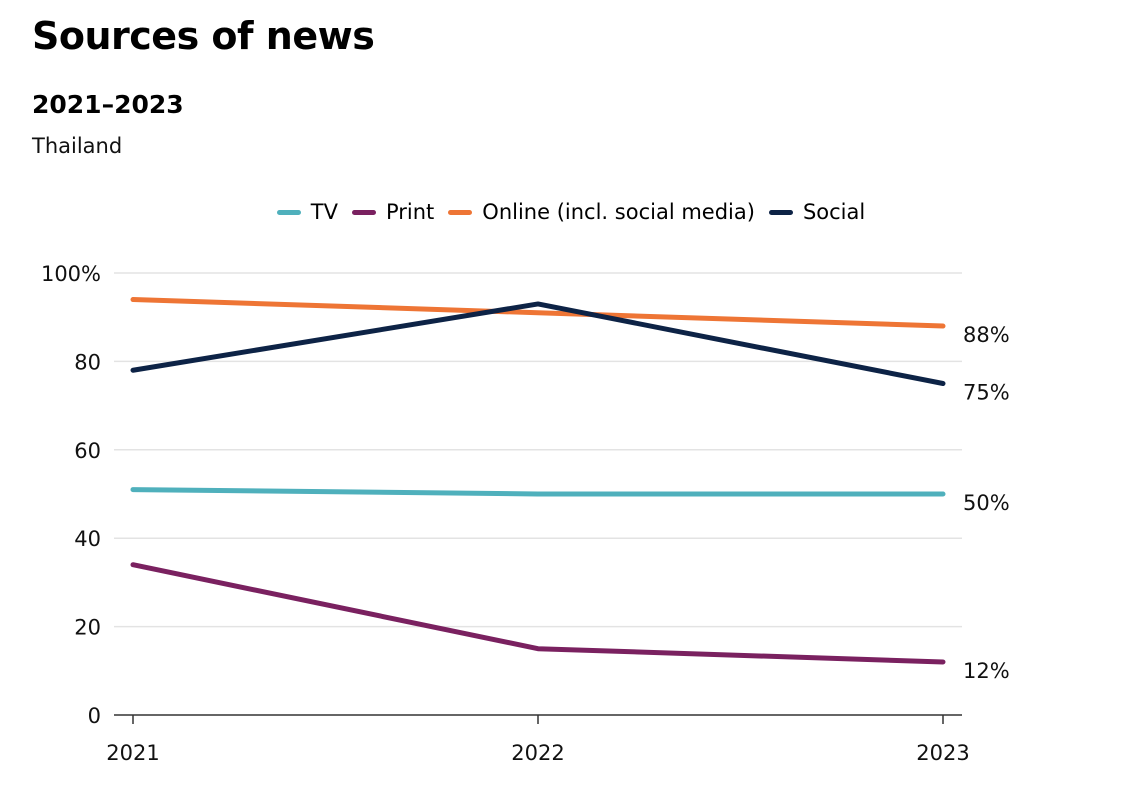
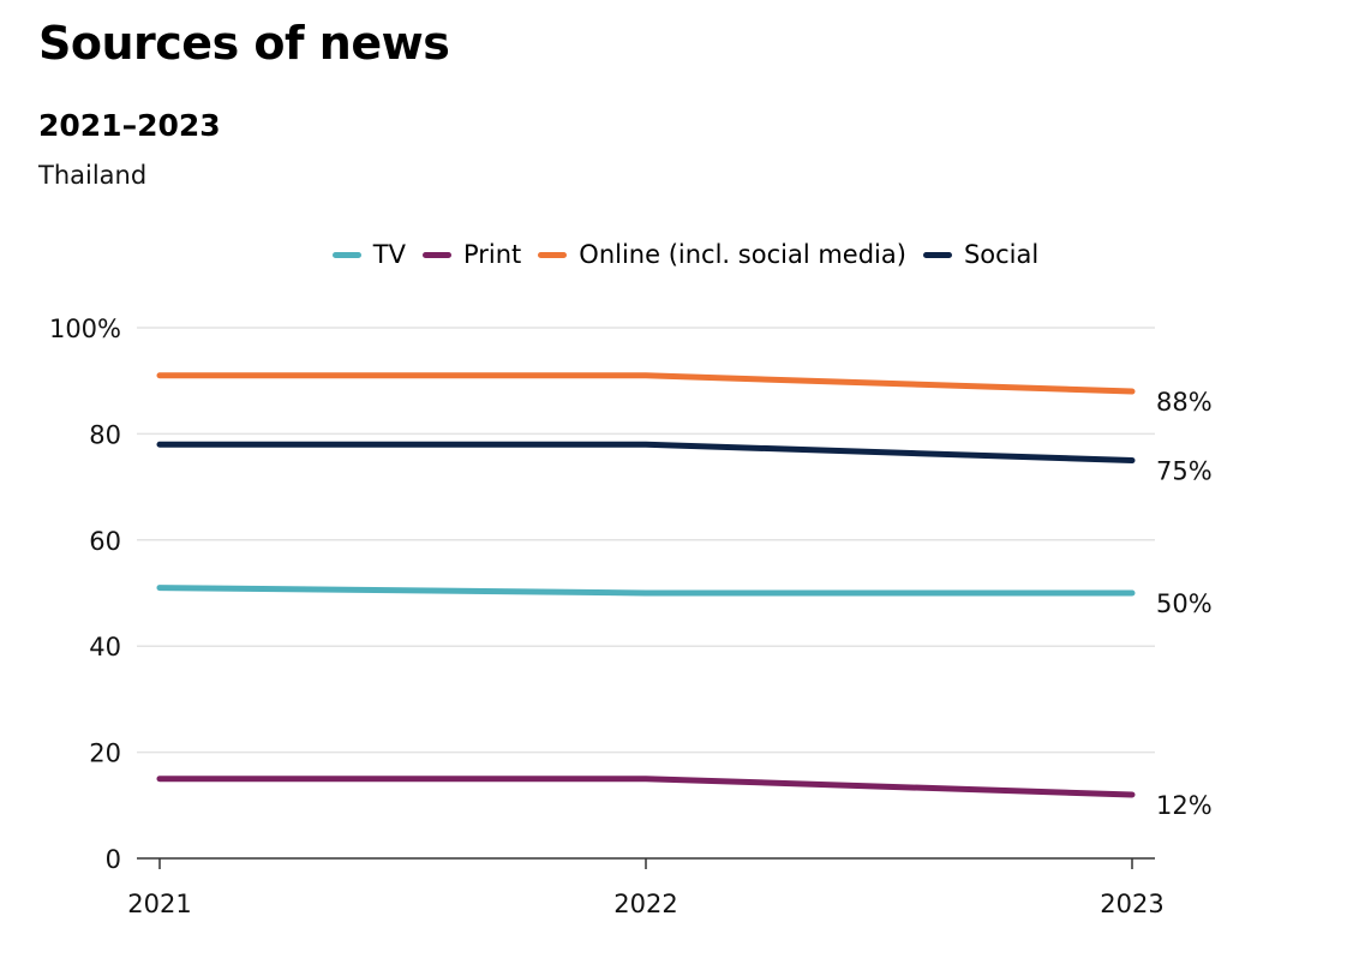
Print/2021: 34% -> 15%
Online (incl. social media)/2021: 94% -> 91%
Social/2022: 93% -> 78%
